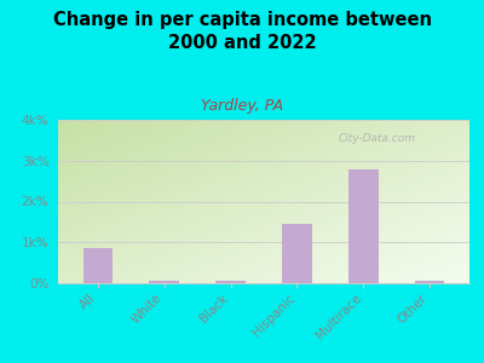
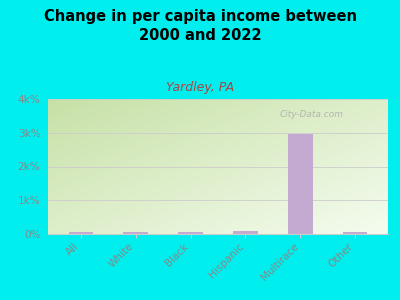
All: 0.85k% -> 0.07k%
Hispanic: 1.45k% -> 0.08k%
Multirace: 2.80k% -> 2.95k%
